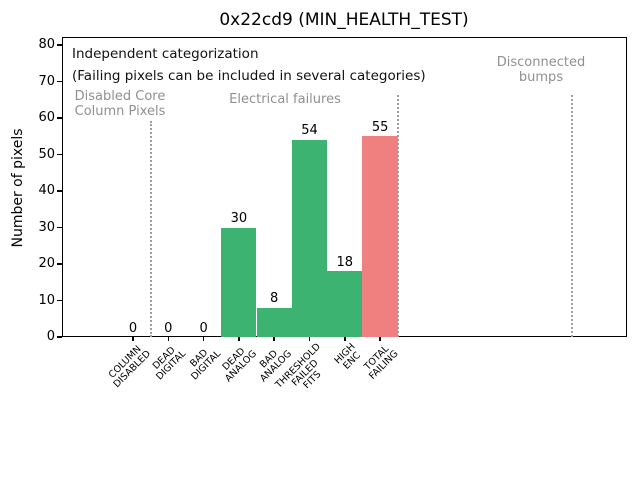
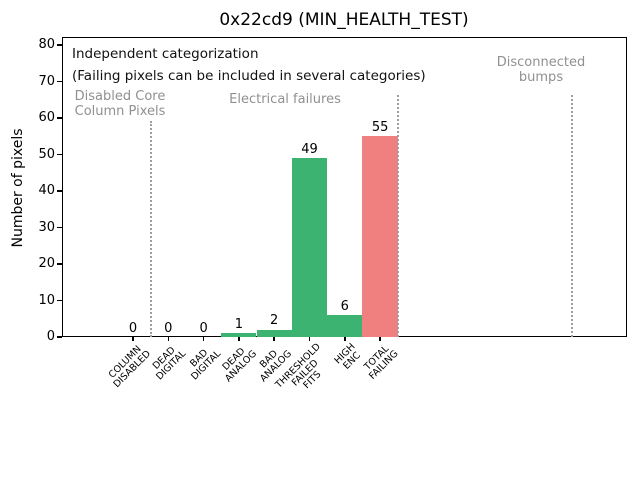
DEAD ANALOG: 30 -> 1
BAD ANALOG: 8 -> 2
THRESHOLD FAILED FITS: 54 -> 49
HIGH ENC: 18 -> 6
